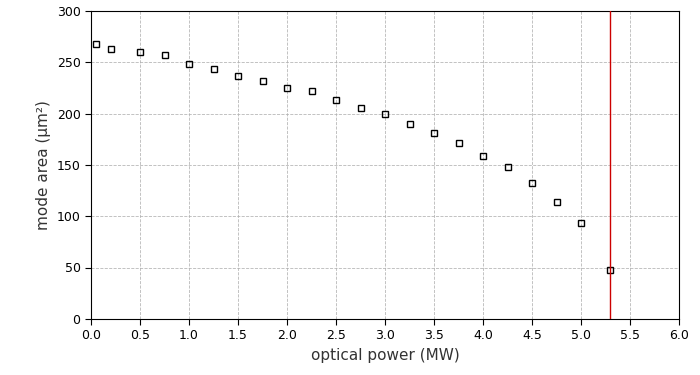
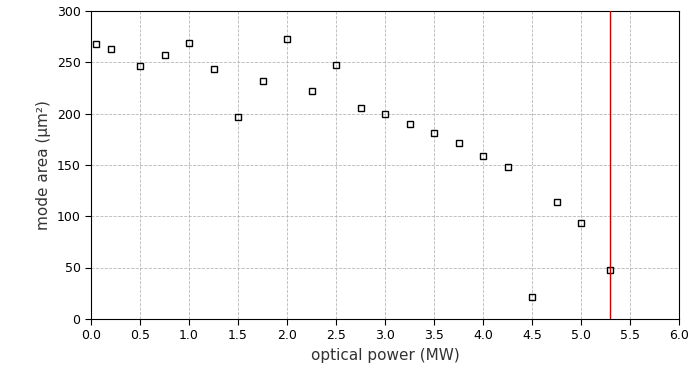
0.5: 260 -> 247
1.0: 249 -> 269
1.5: 237 -> 197
2.0: 225 -> 273
2.5: 213 -> 248
4.5: 132 -> 21
